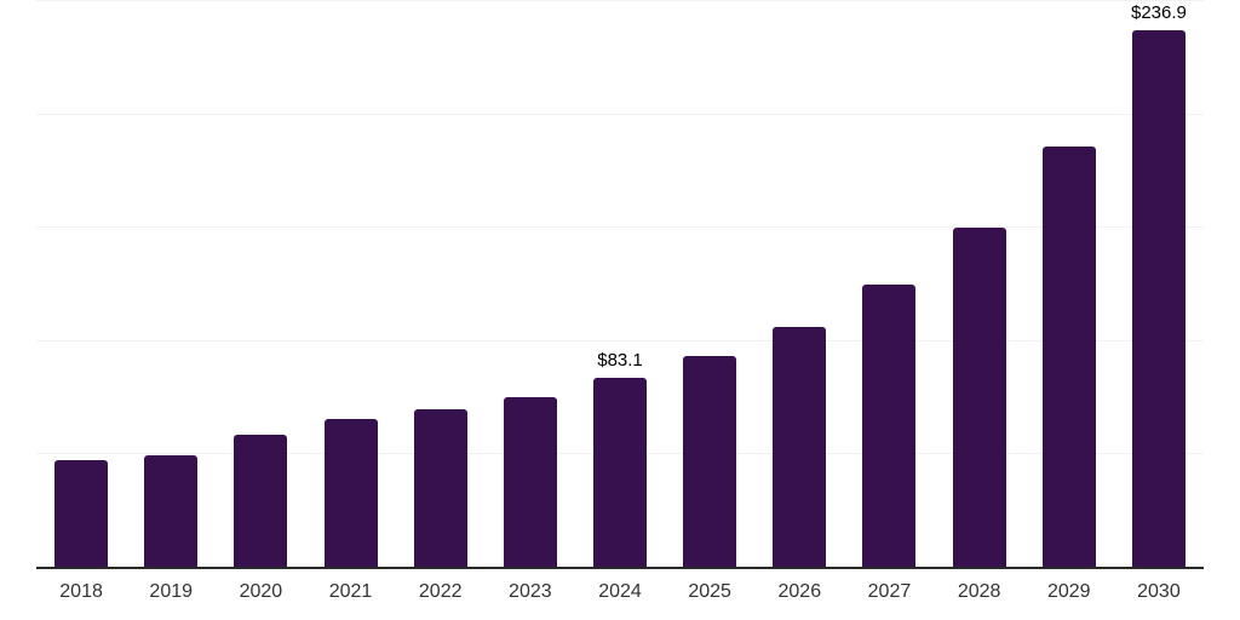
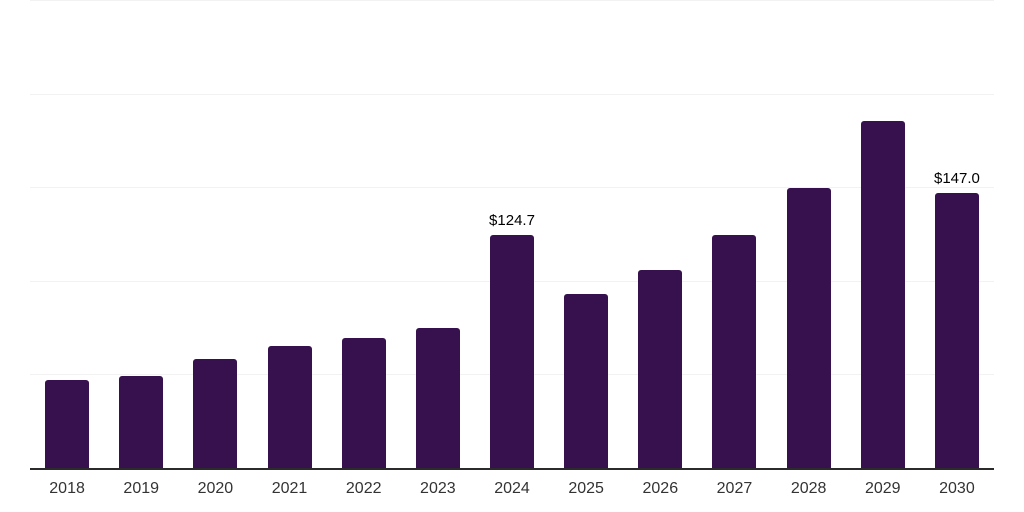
2024: $83.1 -> $124.7
2030: $236.9 -> $147.0
